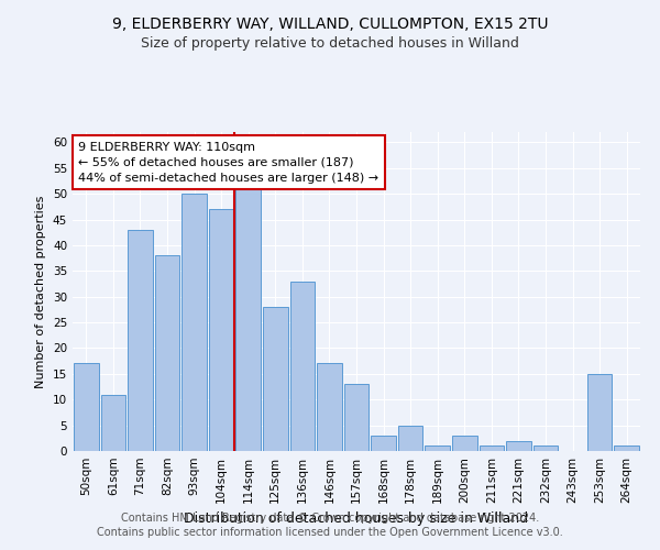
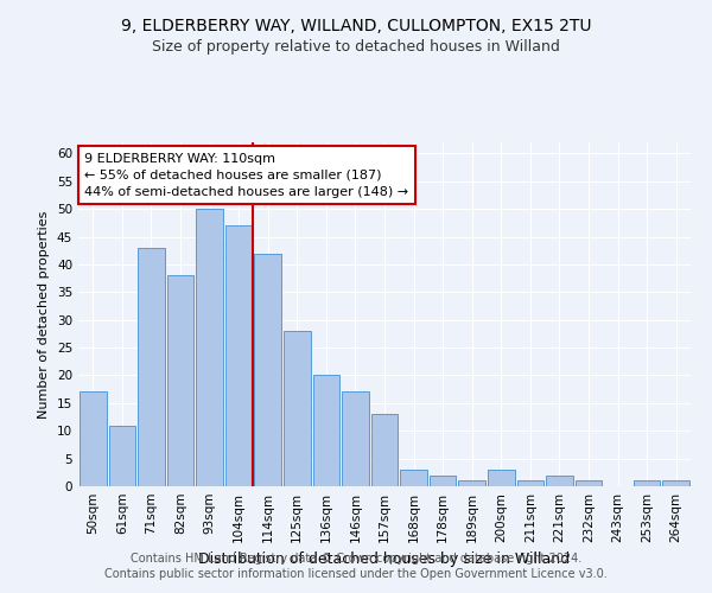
114sqm: 51 -> 42
136sqm: 33 -> 20
178sqm: 5 -> 2
253sqm: 15 -> 1
